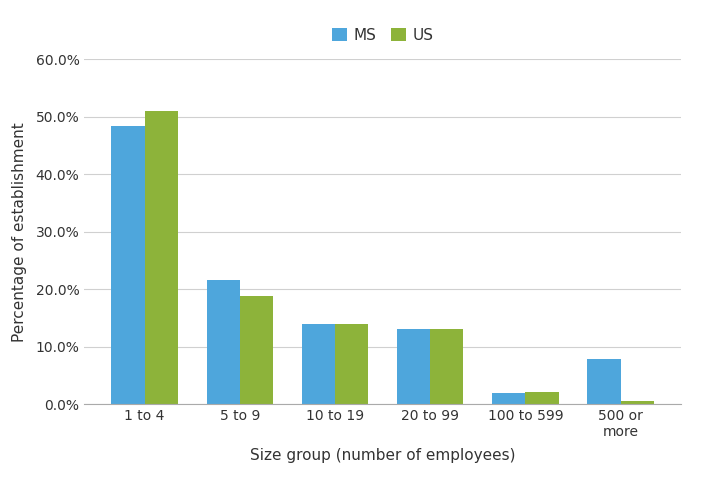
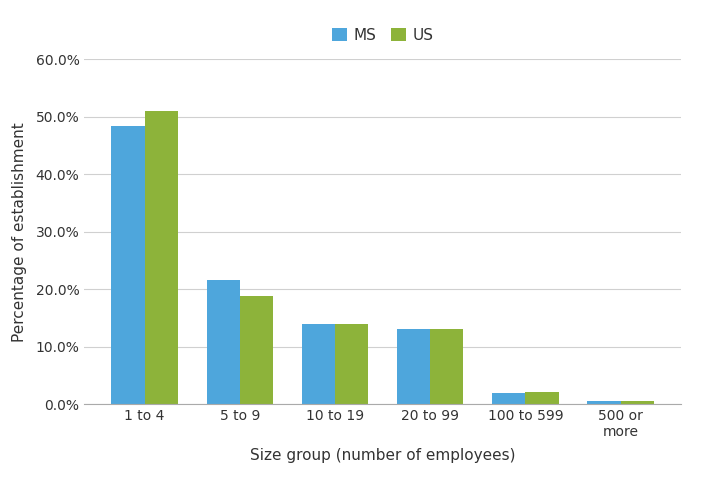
MS/500 or more: 7.8% -> 0.5%
